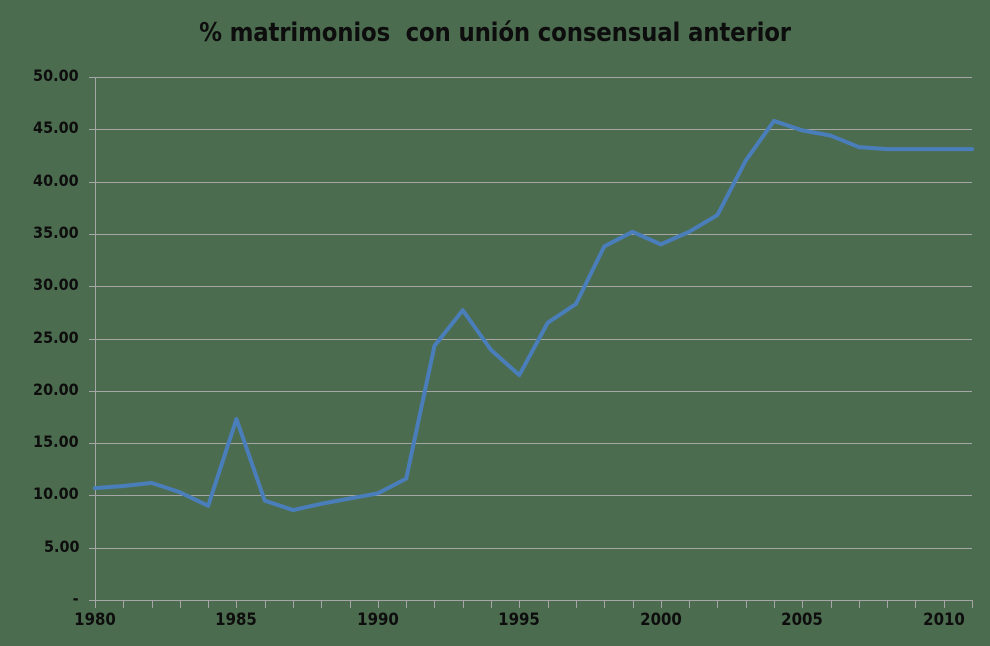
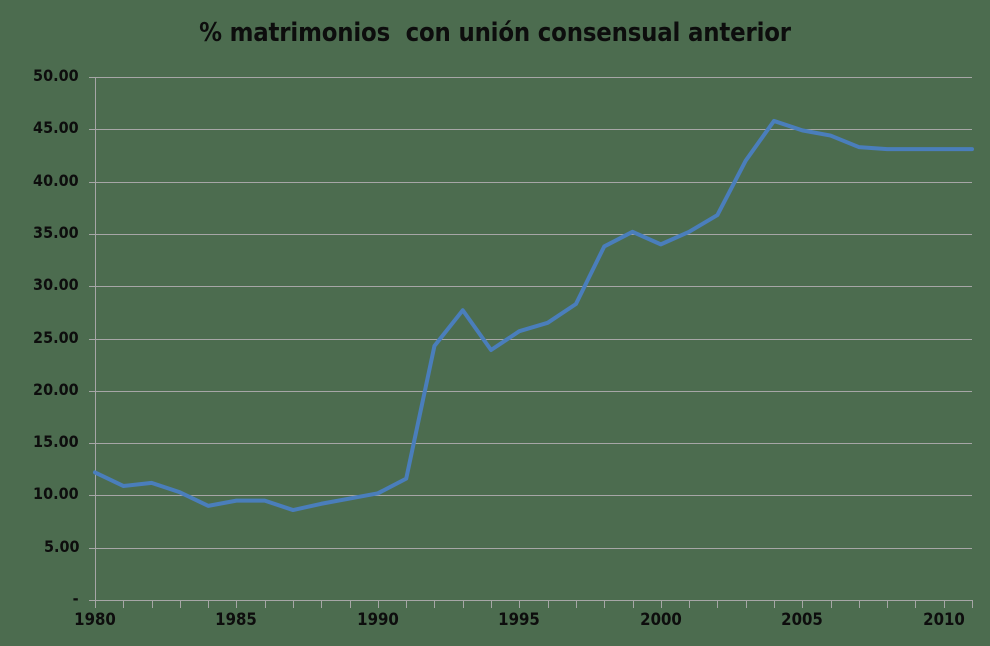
1980: 10.7 -> 12.2
1985: 17.3 -> 9.5
1995: 21.5 -> 25.7
